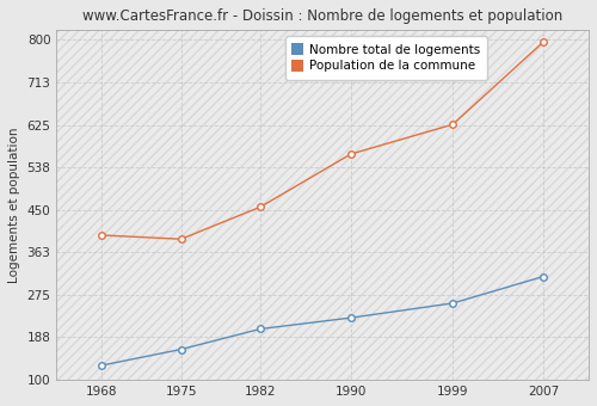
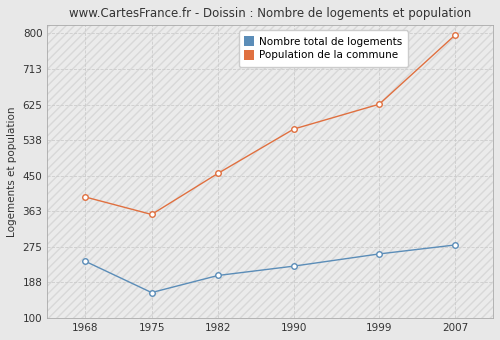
Nombre total de logements/1968: 130 -> 240
Population de la commune/1975: 390 -> 355
Nombre total de logements/2007: 313 -> 280
